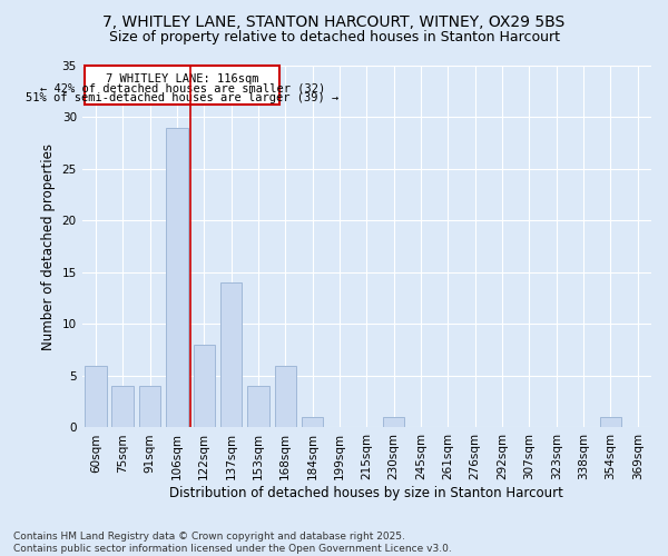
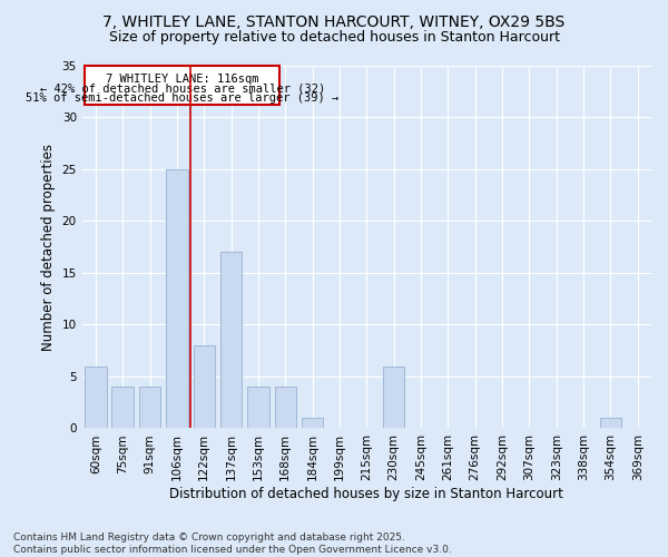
106sqm: 29 -> 25
137sqm: 14 -> 17
168sqm: 6 -> 4
230sqm: 1 -> 6
